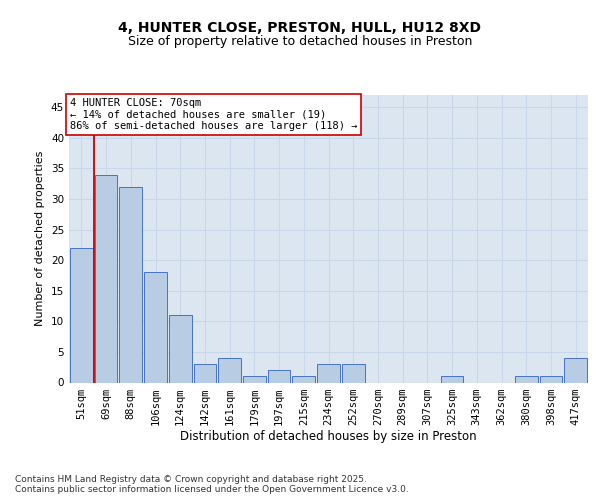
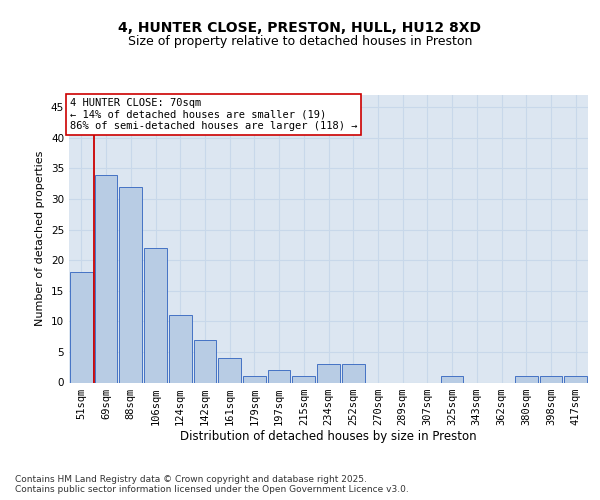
51sqm: 22 -> 18
106sqm: 18 -> 22
142sqm: 3 -> 7
417sqm: 4 -> 1
